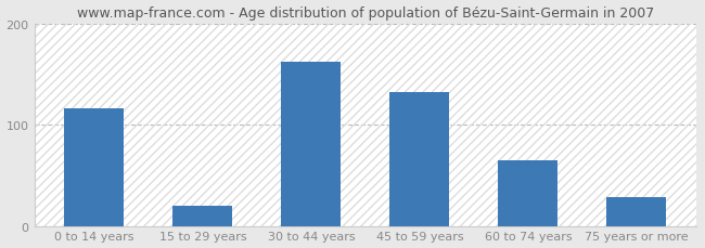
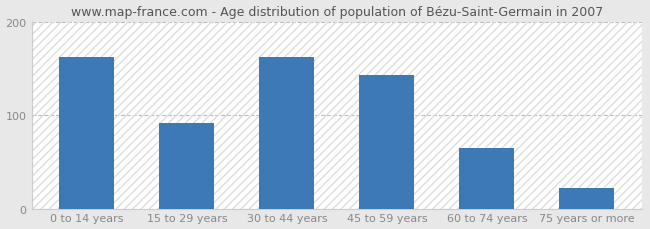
0 to 14 years: 116 -> 162
15 to 29 years: 20 -> 91
45 to 59 years: 132 -> 143
75 years or more: 28 -> 22
